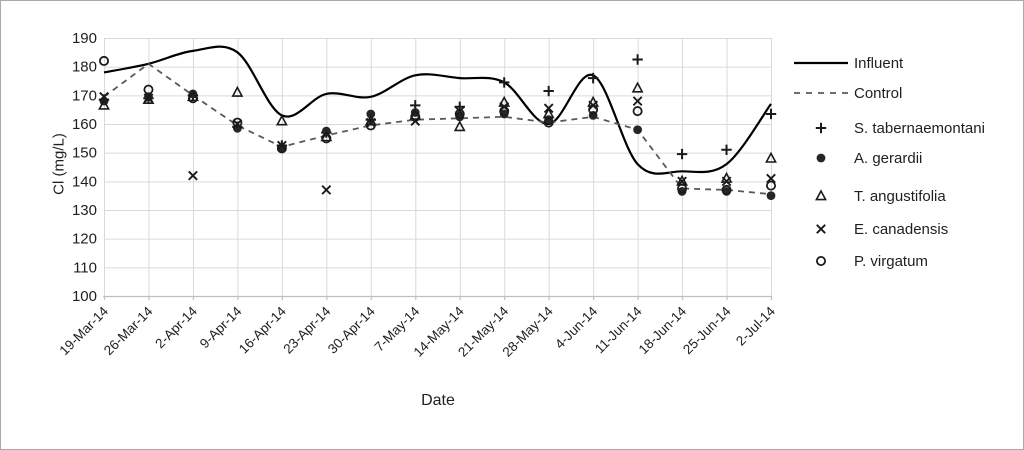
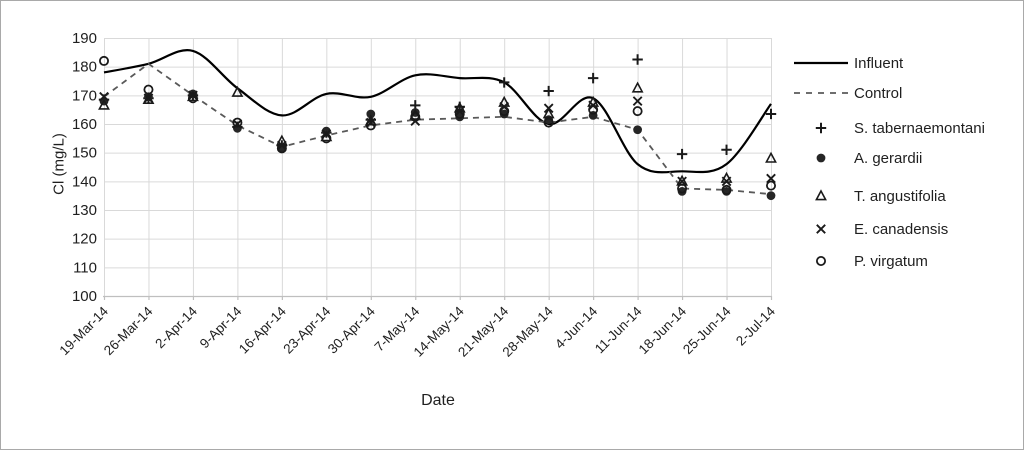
E. canadensis/2-Apr-14: 142 -> 170
Influent/9-Apr-14: 185 -> 172
T. angustifolia/16-Apr-14: 161 -> 154
E. canadensis/23-Apr-14: 137 -> 156
T. angustifolia/14-May-14: 159 -> 166
Influent/4-Jun-14: 177 -> 169
